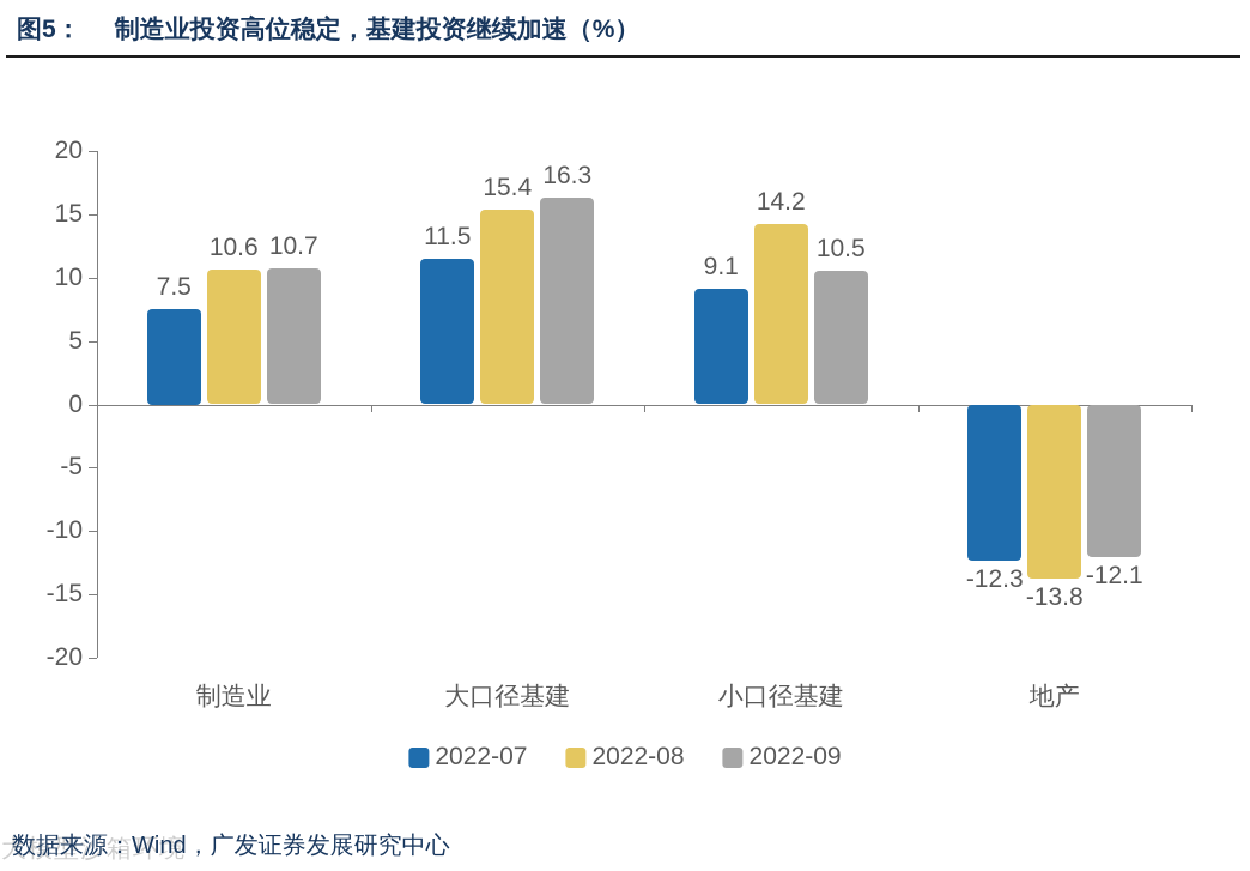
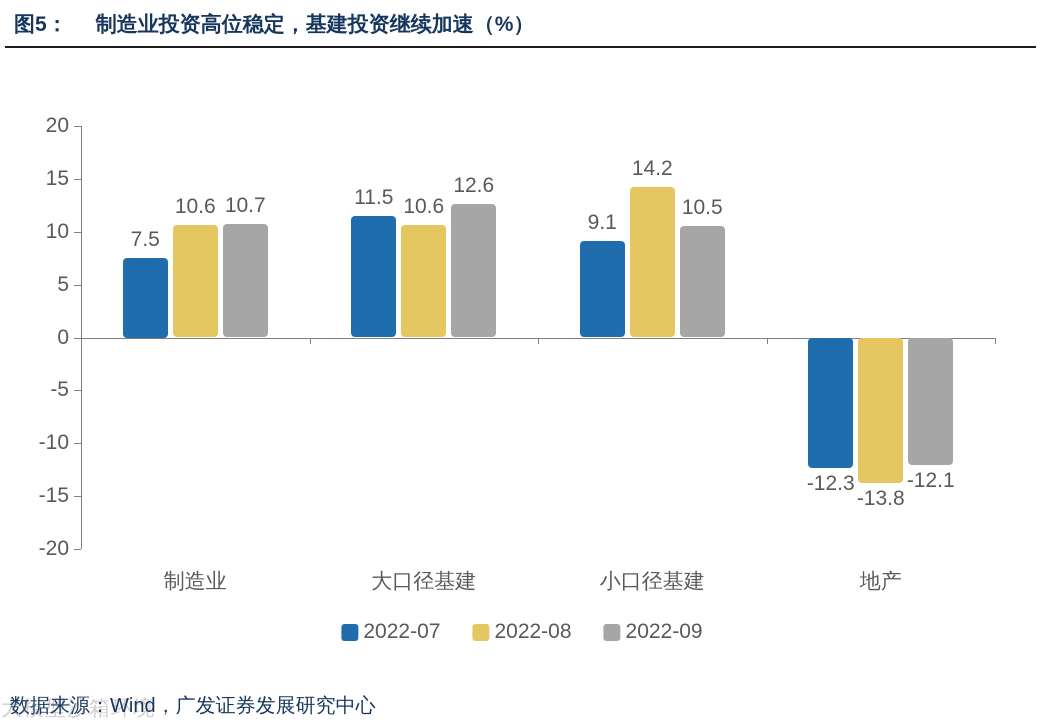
2022-08/大口径基建: 15.4 -> 10.6
2022-09/大口径基建: 16.3 -> 12.6
